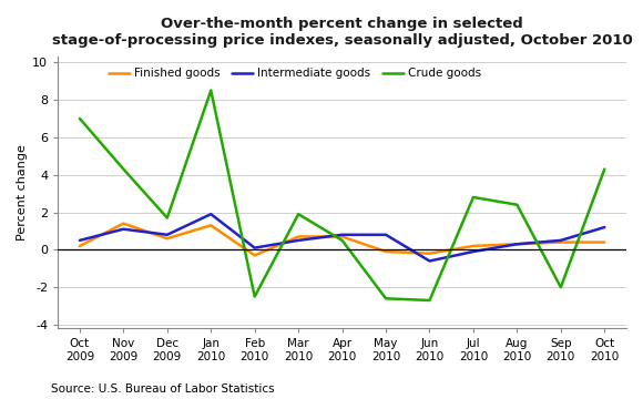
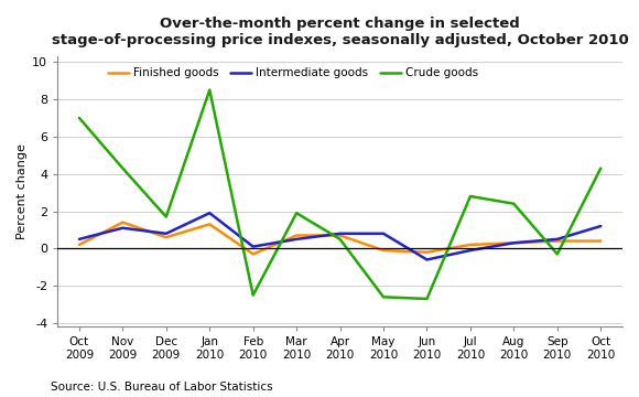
Crude goods/Sep 2010: -2.0 -> -0.3
